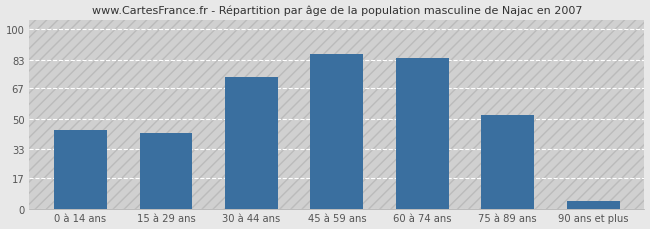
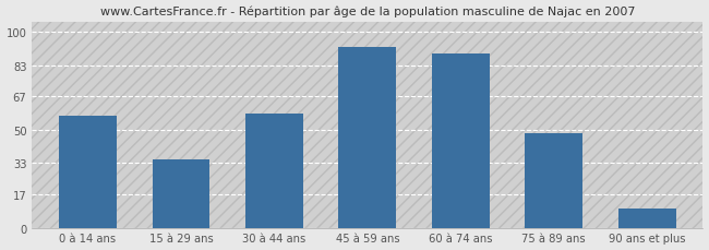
0 à 14 ans: 44 -> 57
15 à 29 ans: 42 -> 35
30 à 44 ans: 73 -> 58
45 à 59 ans: 86 -> 92
60 à 74 ans: 84 -> 89
75 à 89 ans: 52 -> 48
90 ans et plus: 4 -> 10
